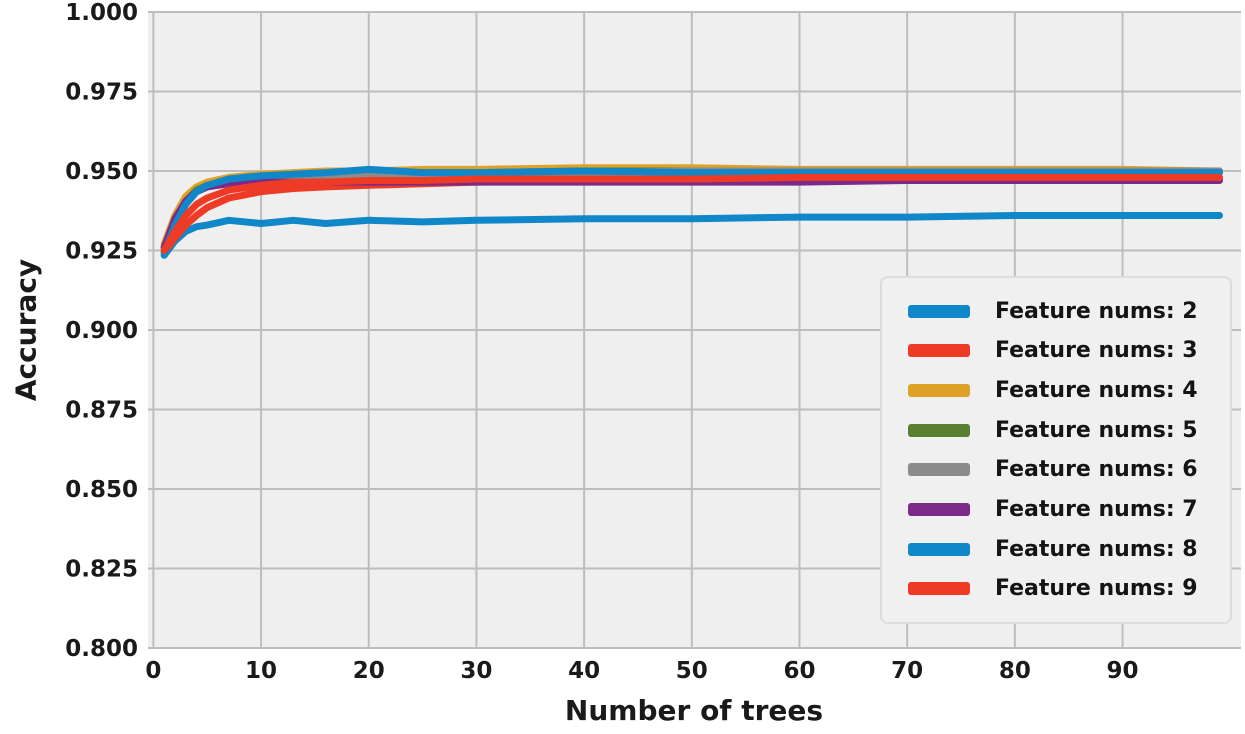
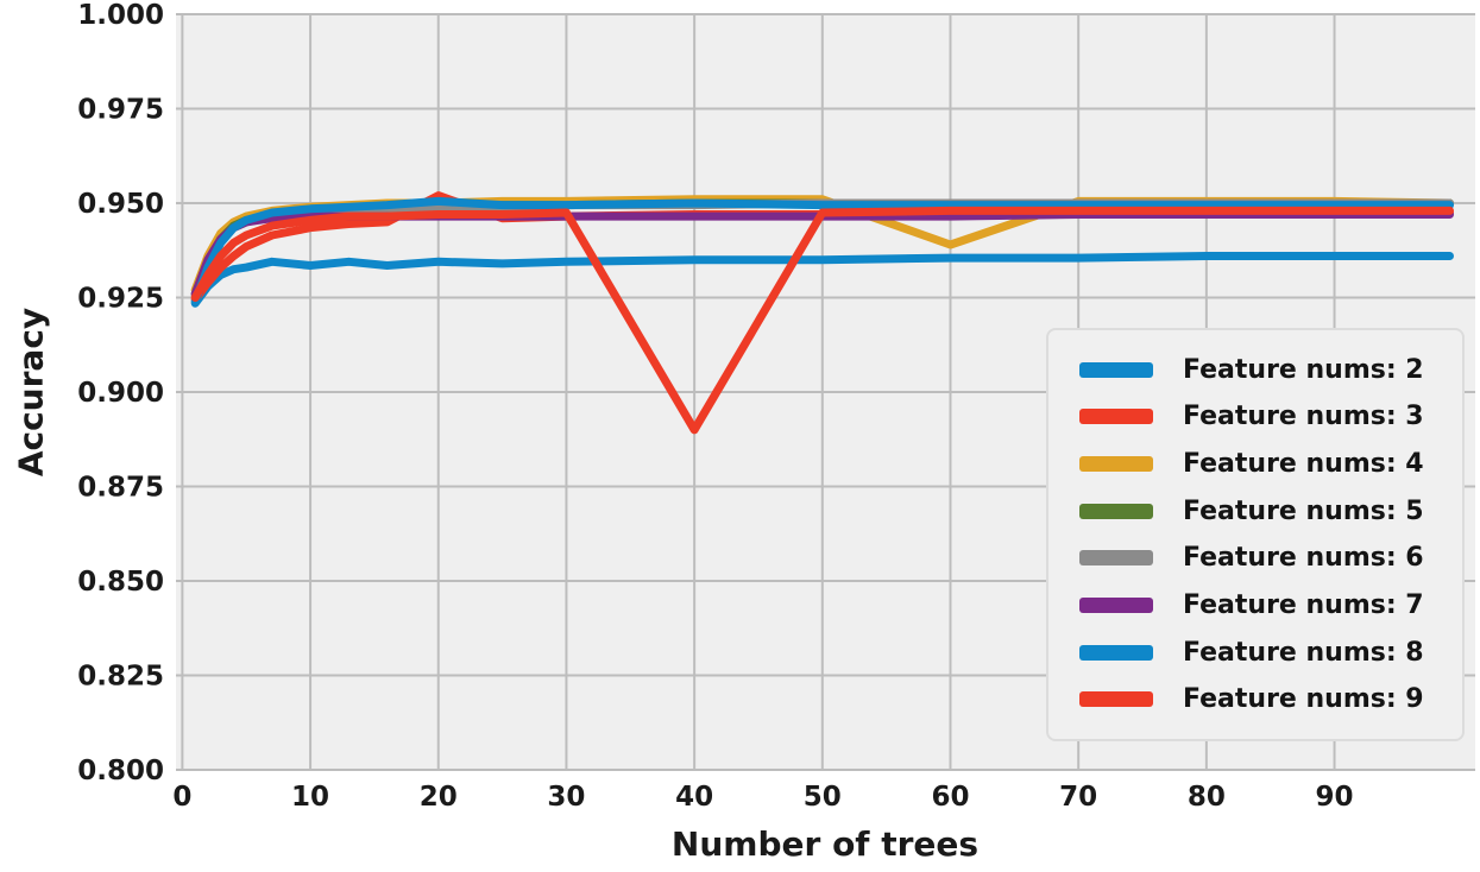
Feature nums: 3/20: 0.946 -> 0.952
Feature nums: 9/40: 0.948 -> 0.890
Feature nums: 4/60: 0.951 -> 0.939
